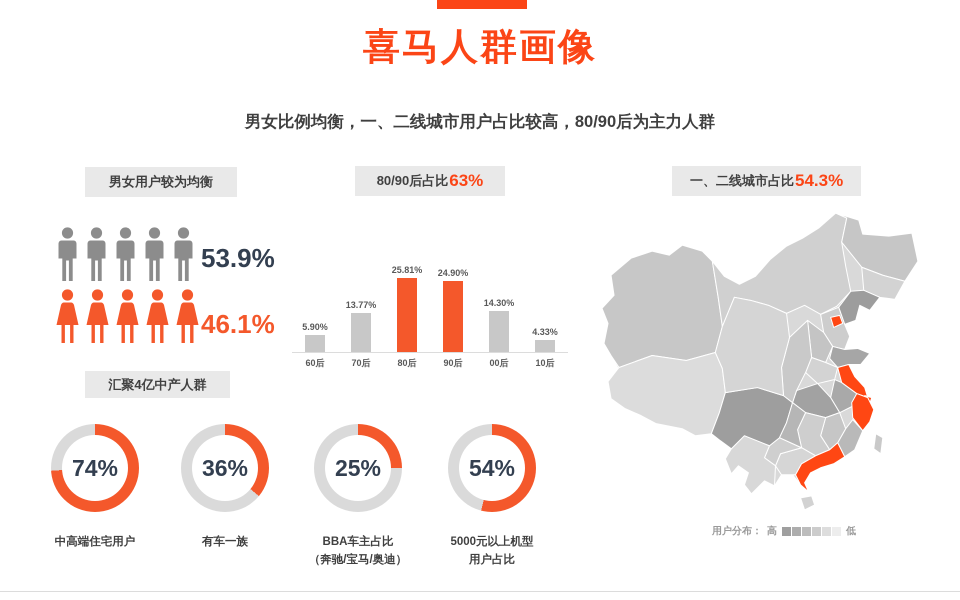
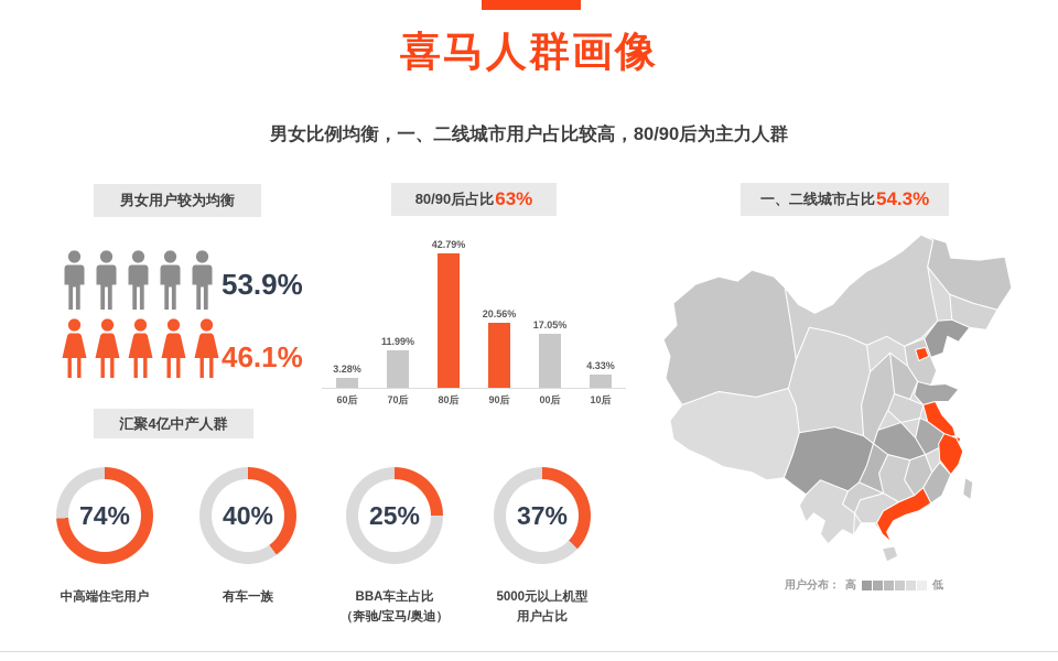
80/90后占比63%/60后: 5.90% -> 3.28%
80/90后占比63%/70后: 13.77% -> 11.99%
80/90后占比63%/80后: 25.81% -> 42.79%
80/90后占比63%/90后: 24.90% -> 20.56%
80/90后占比63%/00后: 14.30% -> 17.05%
汇聚4亿中产人群/有车一族: 36% -> 40%
汇聚4亿中产人群/5000元以上机型用户占比: 54% -> 37%
